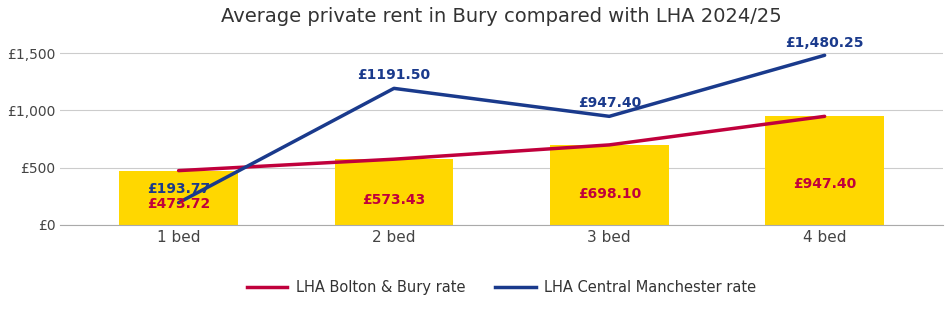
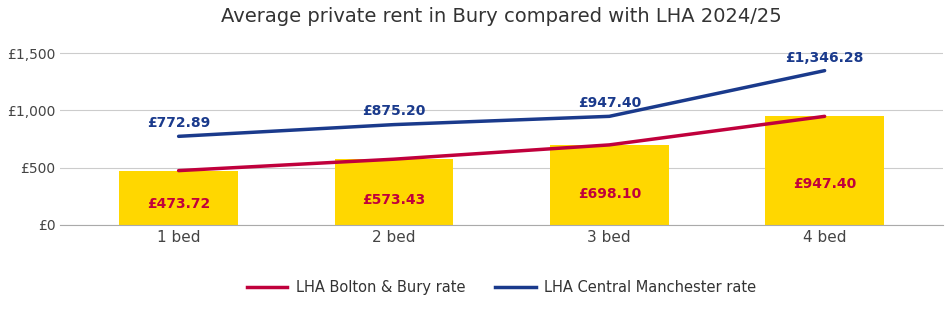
LHA Central Manchester rate/1 bed: £193.77 -> £772.89
LHA Central Manchester rate/2 bed: £1191.50 -> £875.20
LHA Central Manchester rate/4 bed: £1,480.25 -> £1,346.28
